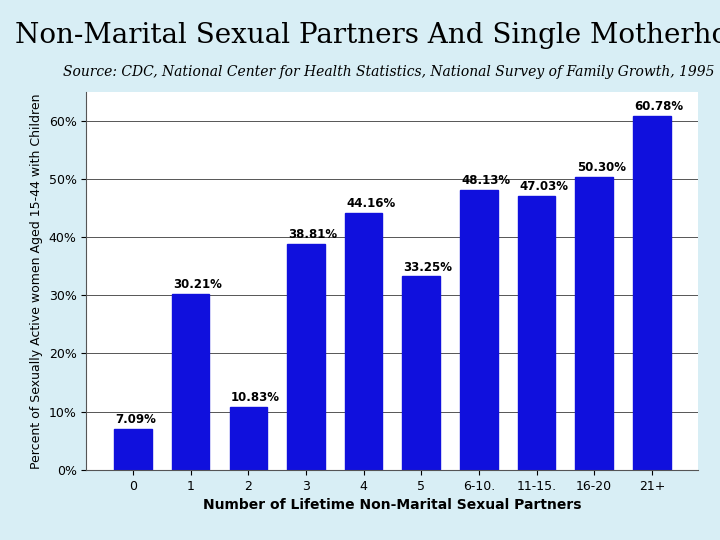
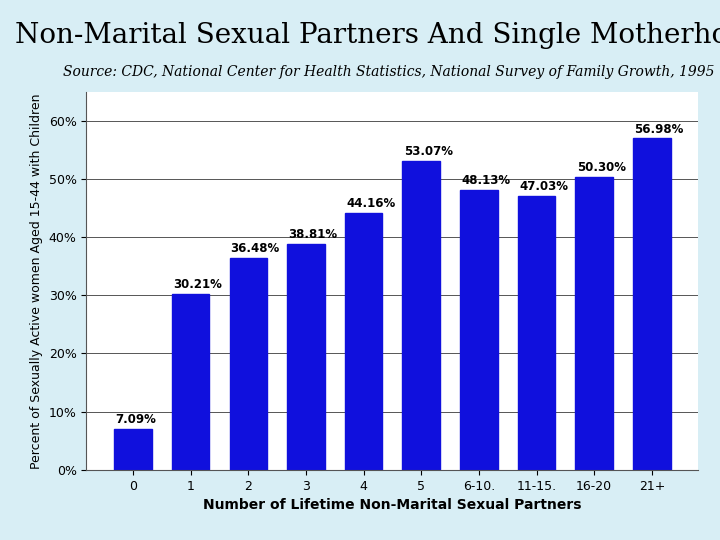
2: 10.83% -> 36.48%
5: 33.25% -> 53.07%
21+: 60.78% -> 56.98%
